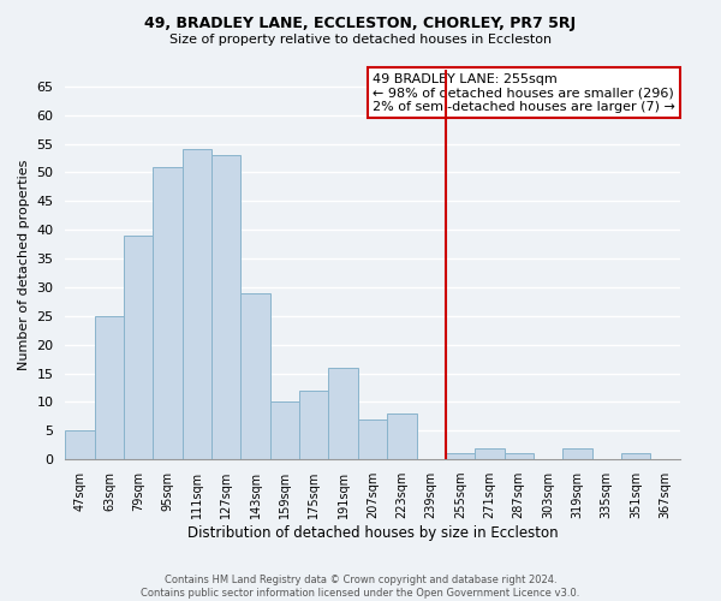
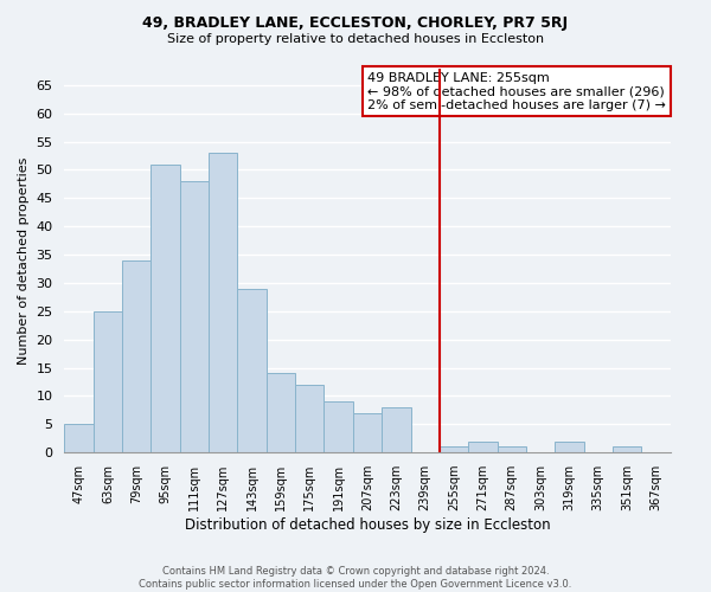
79sqm: 39 -> 34
111sqm: 54 -> 48
159sqm: 10 -> 14
191sqm: 16 -> 9
